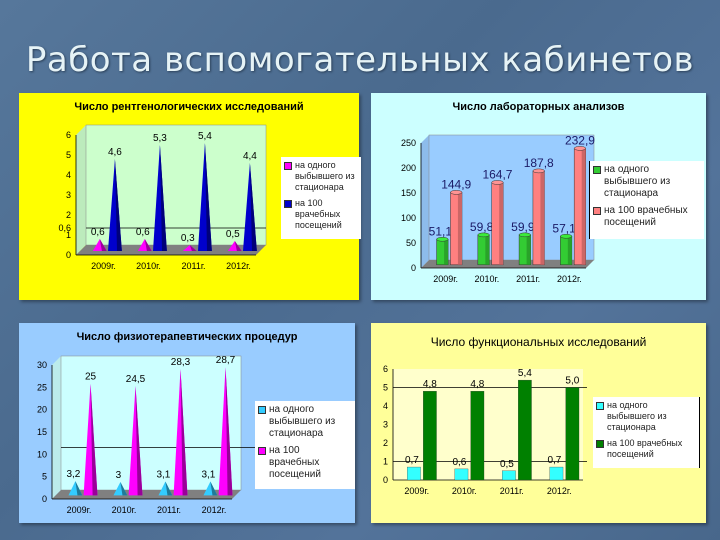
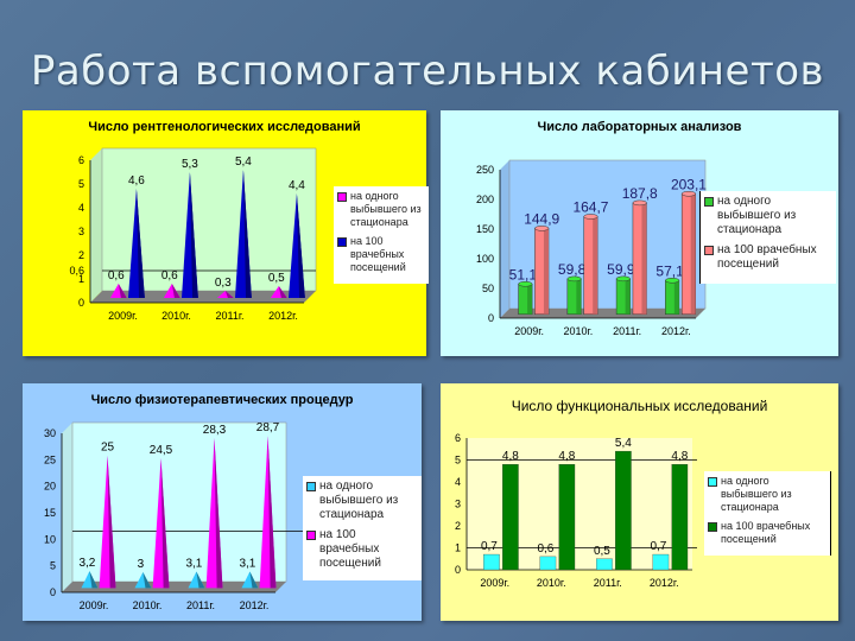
Число лабораторных анализов/на 100 врачебных посещений/2012г.: 232,9 -> 203,1
Число функциональных исследований/на 100 врачебных посещений/2012г.: 5,0 -> 4,8
